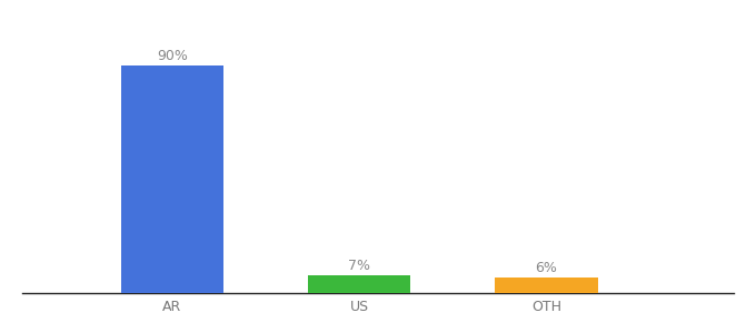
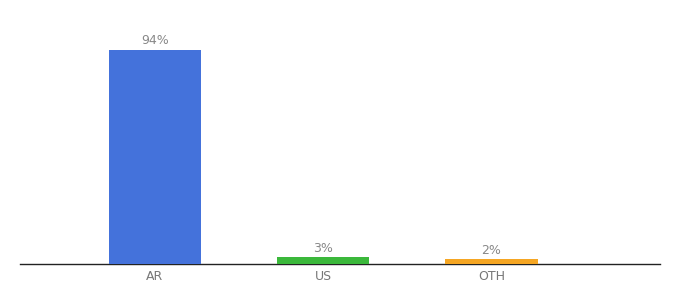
AR: 90% -> 94%
US: 7% -> 3%
OTH: 6% -> 2%
